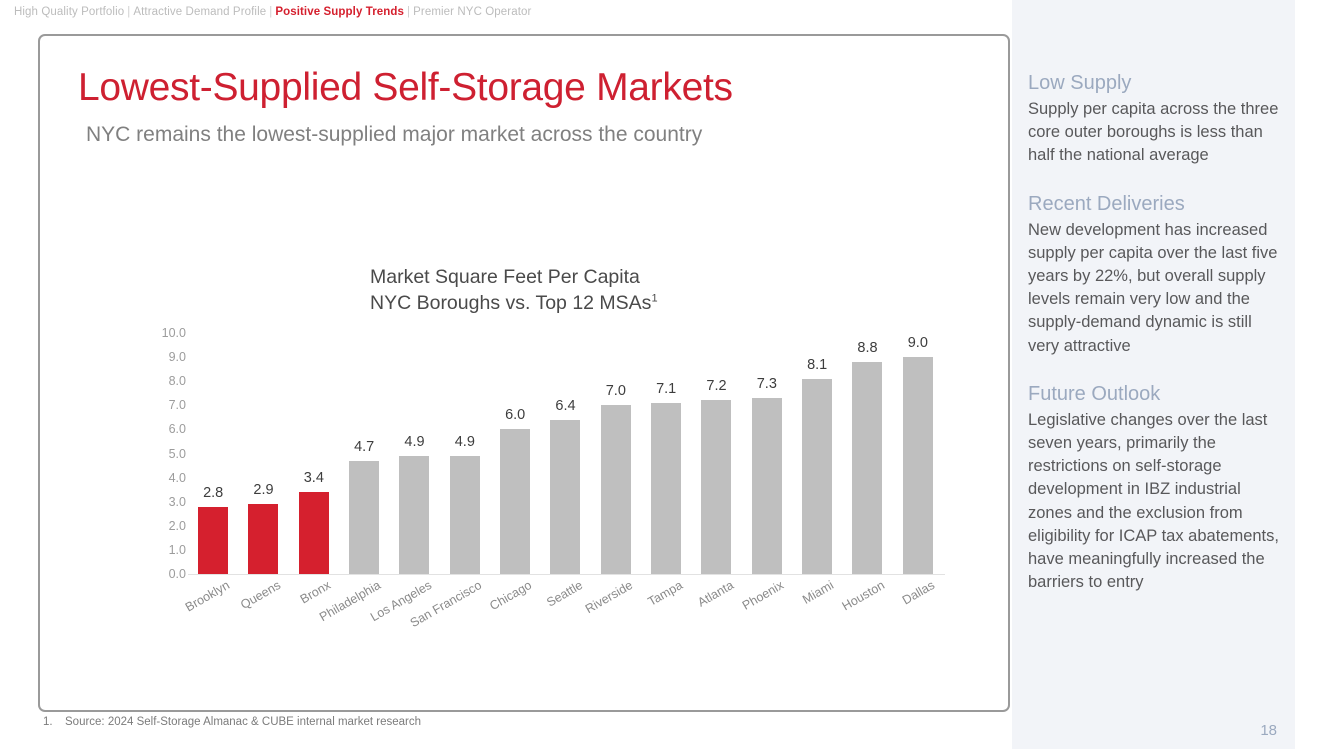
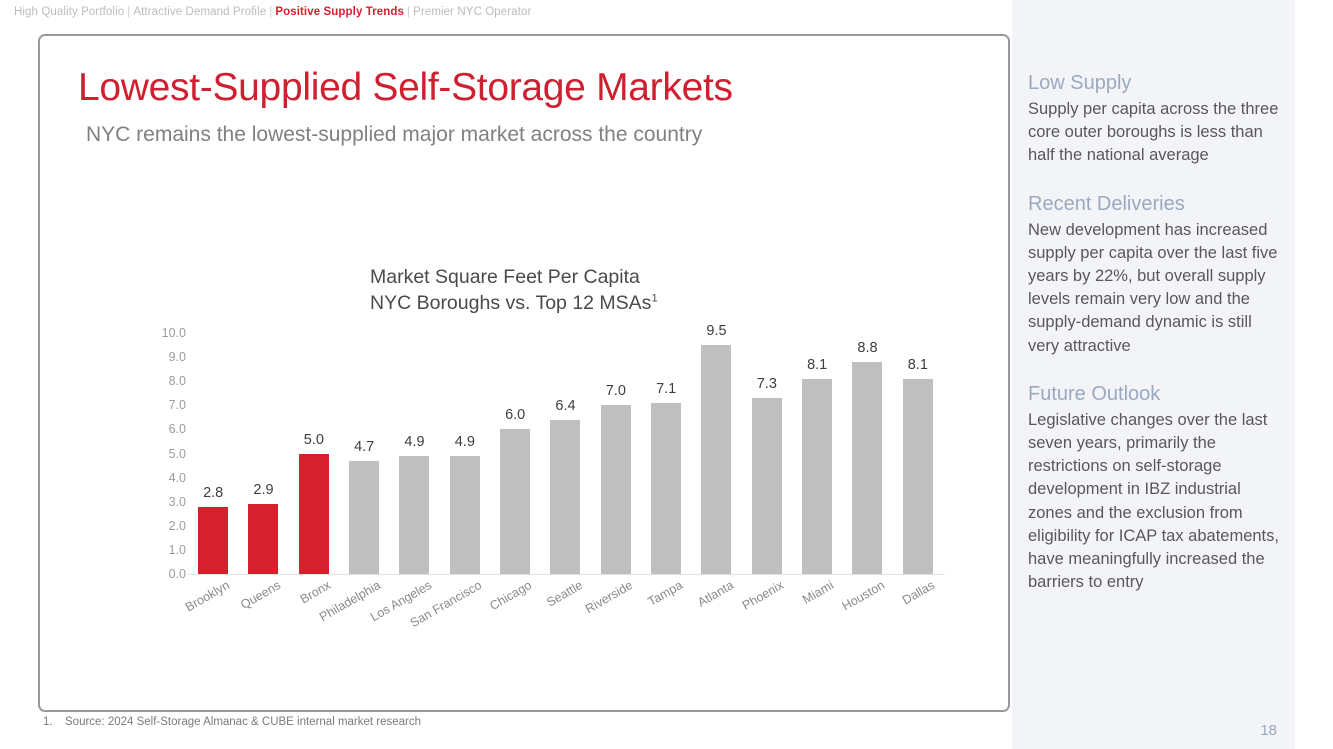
Bronx: 3.4 -> 5.0
Atlanta: 7.2 -> 9.5
Dallas: 9.0 -> 8.1
